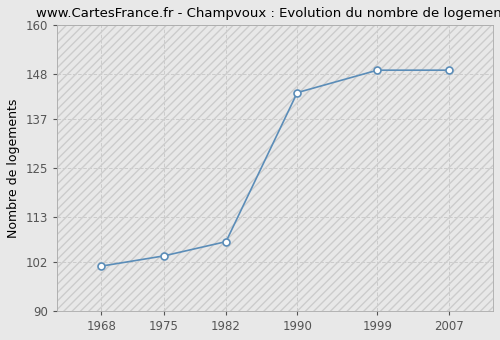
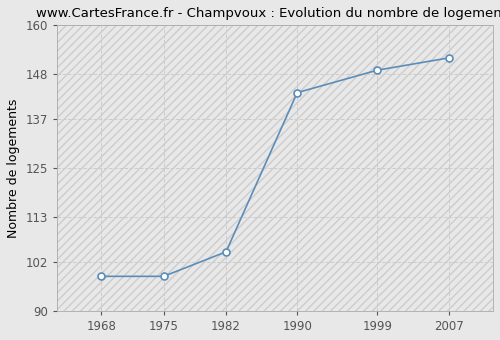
1968: 101.0 -> 98.5
1975: 103.5 -> 98.5
1982: 107.0 -> 104.5
2007: 149.0 -> 152.0
